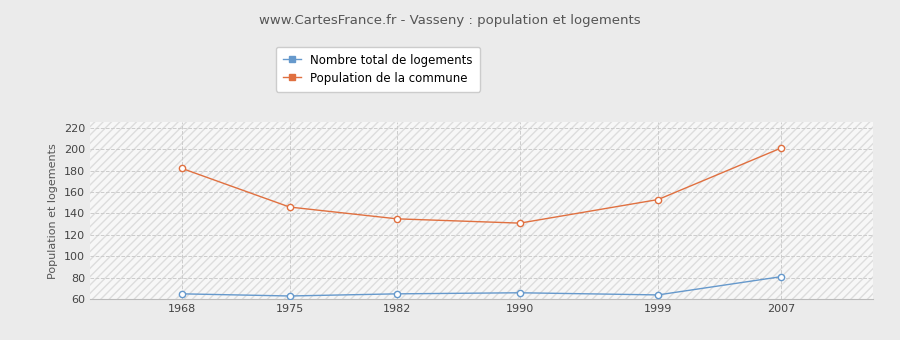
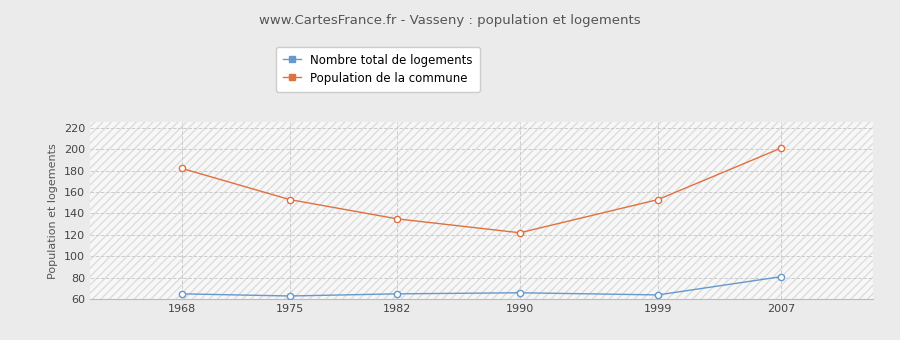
Population de la commune/1975: 146 -> 153
Population de la commune/1990: 131 -> 122
